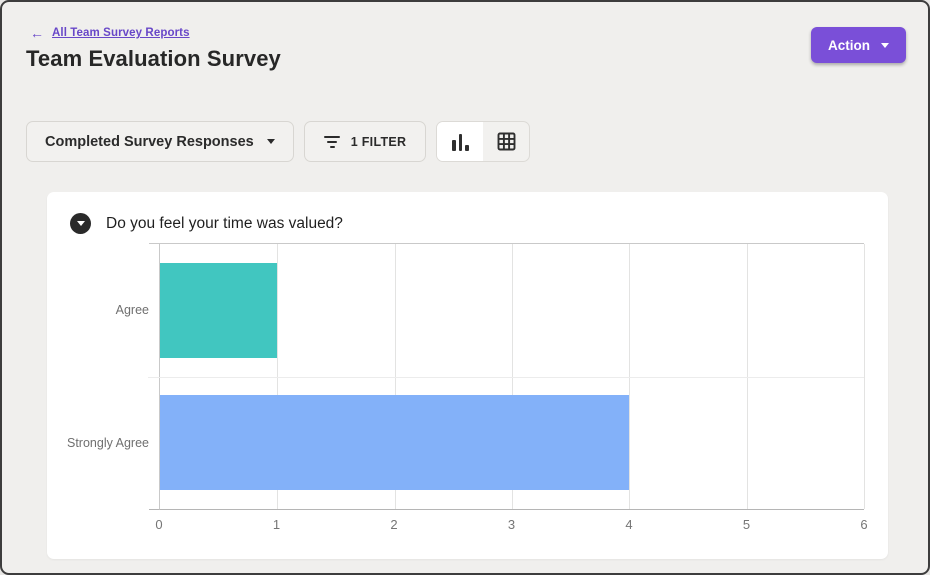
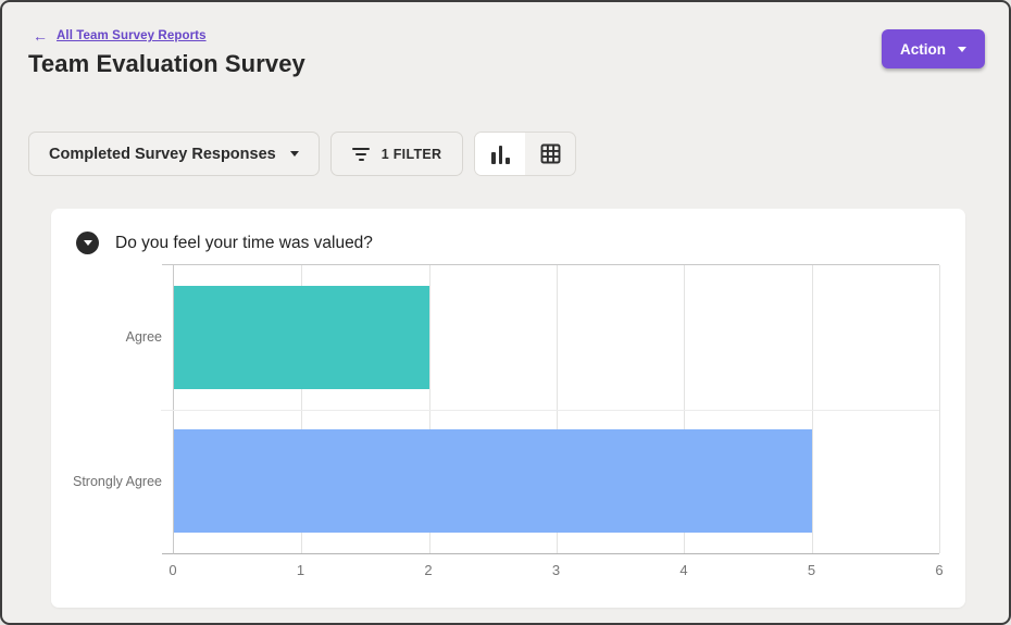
Agree: 1 -> 2
Strongly Agree: 4 -> 5
